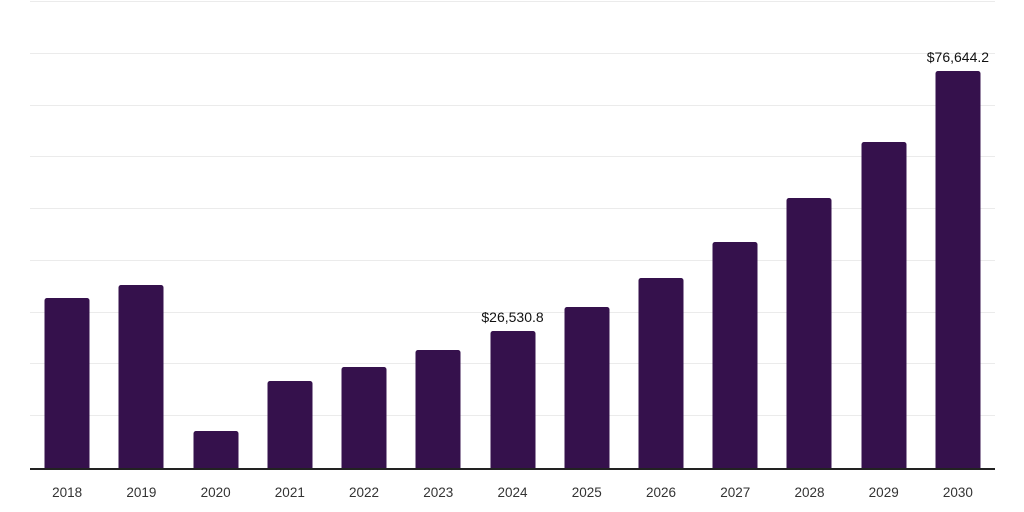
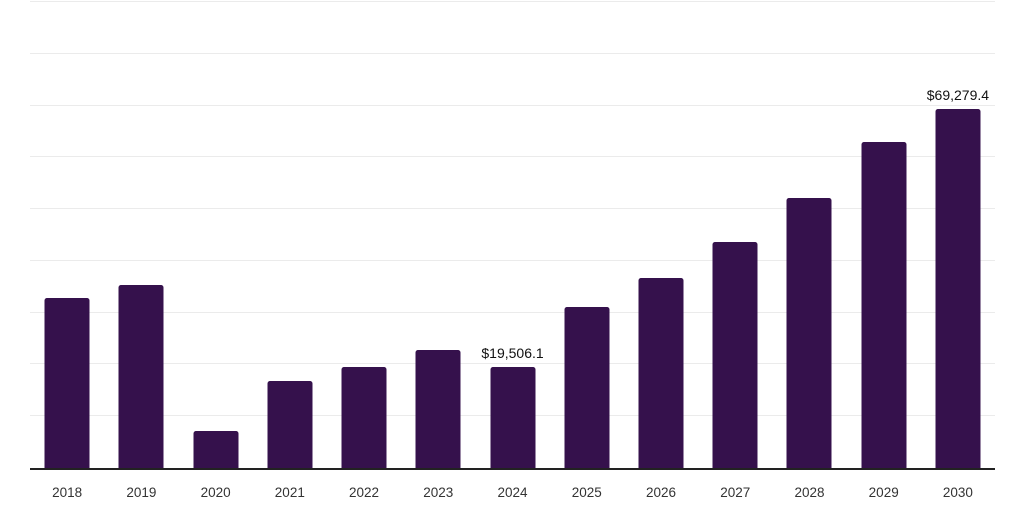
2024: $26,530.8 -> $19,506.1
2030: $76,644.2 -> $69,279.4
